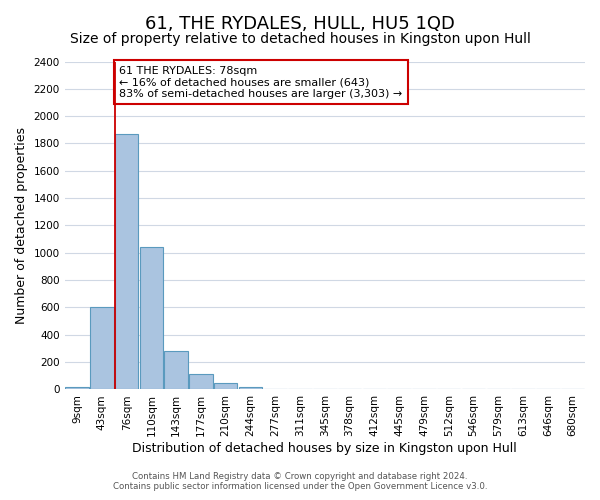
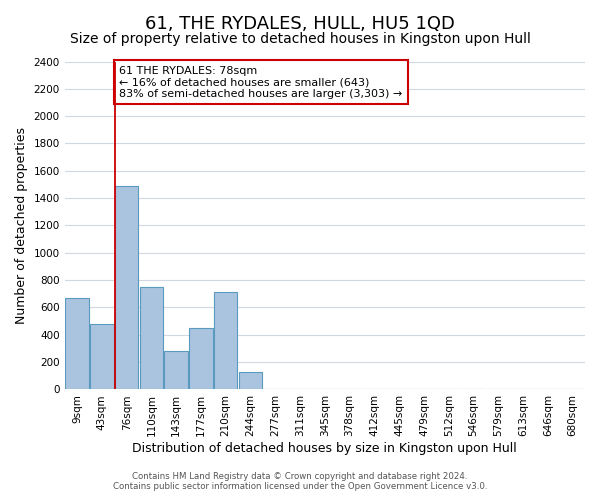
9sqm: 20 -> 670
43sqm: 600 -> 480
76sqm: 1870 -> 1490
110sqm: 1040 -> 750
177sqm: 120 -> 450
210sqm: 40 -> 710
244sqm: 20 -> 130
